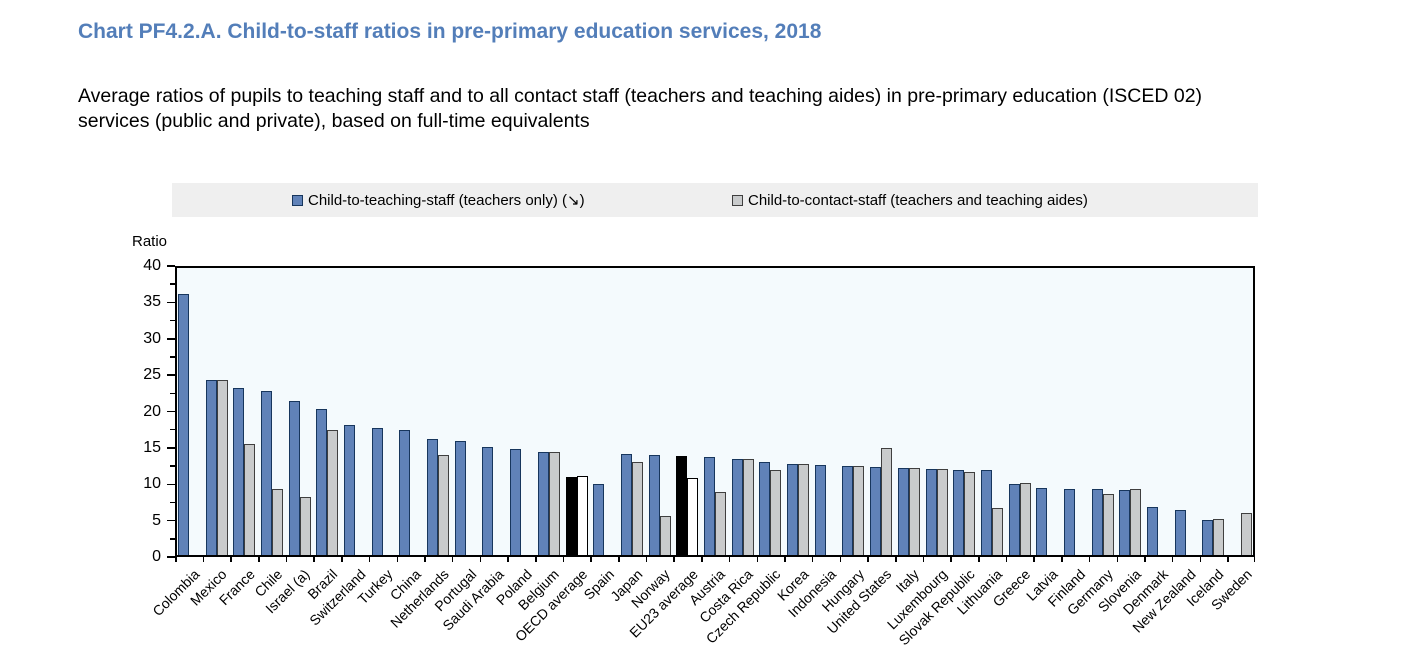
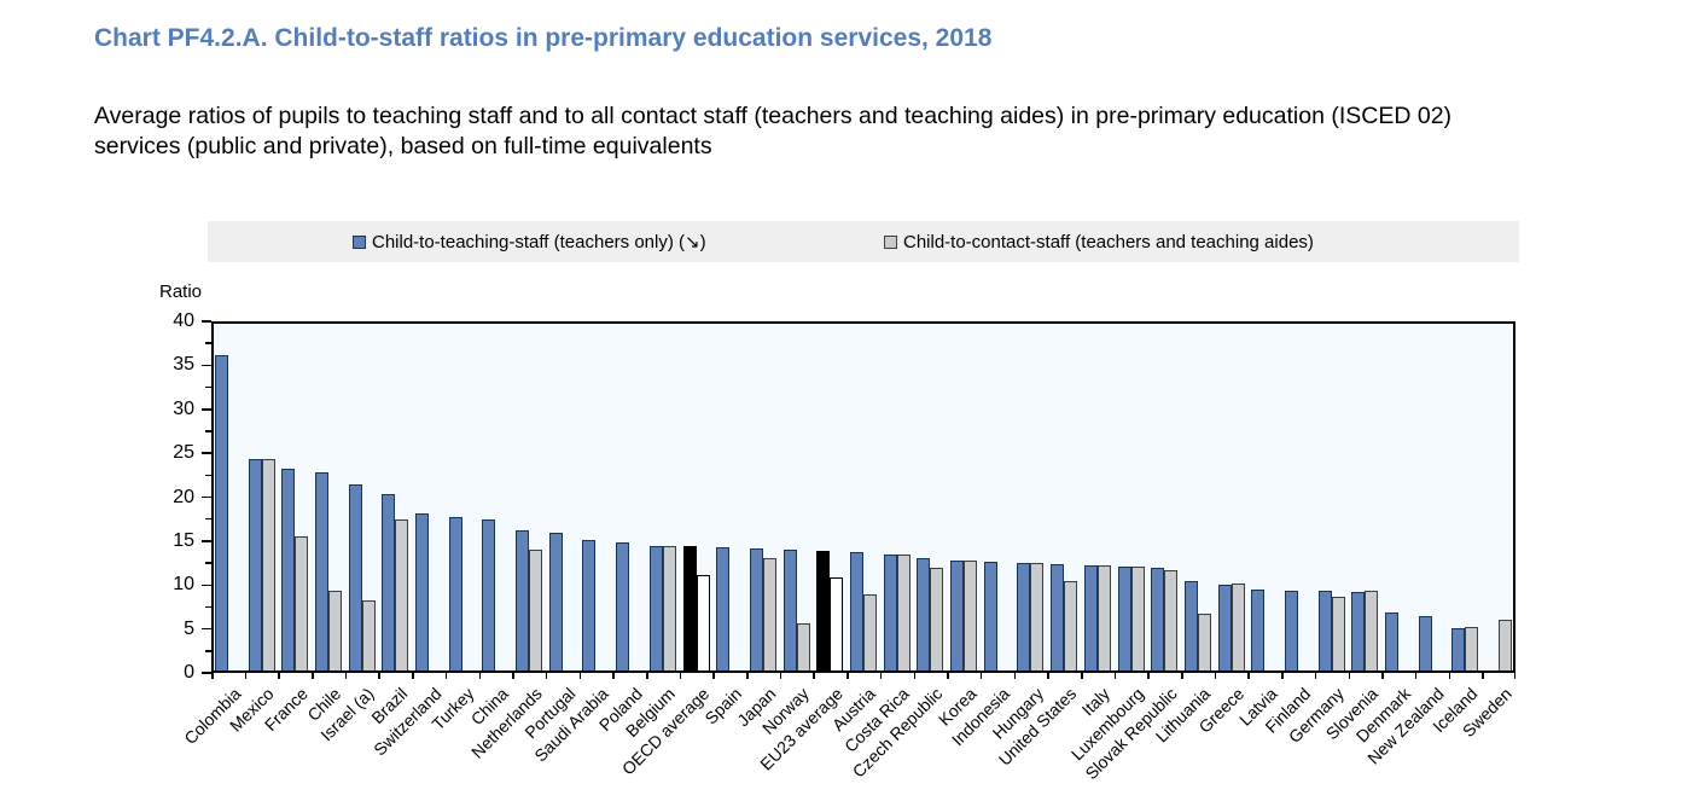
Child-to-teaching-staff (teachers only) (↘)/OECD average: 11 -> 14
Child-to-teaching-staff (teachers only) (↘)/Spain: 10 -> 14
Child-to-contact-staff (teachers and teaching aides)/United States: 15 -> 10
Child-to-teaching-staff (teachers only) (↘)/Lithuania: 12 -> 10
